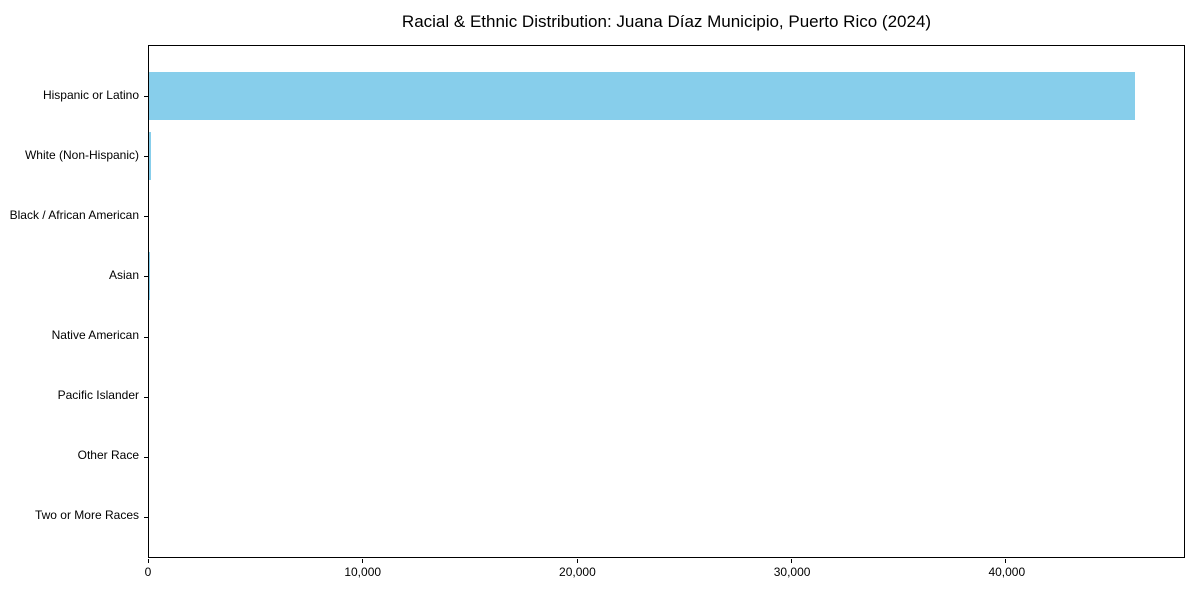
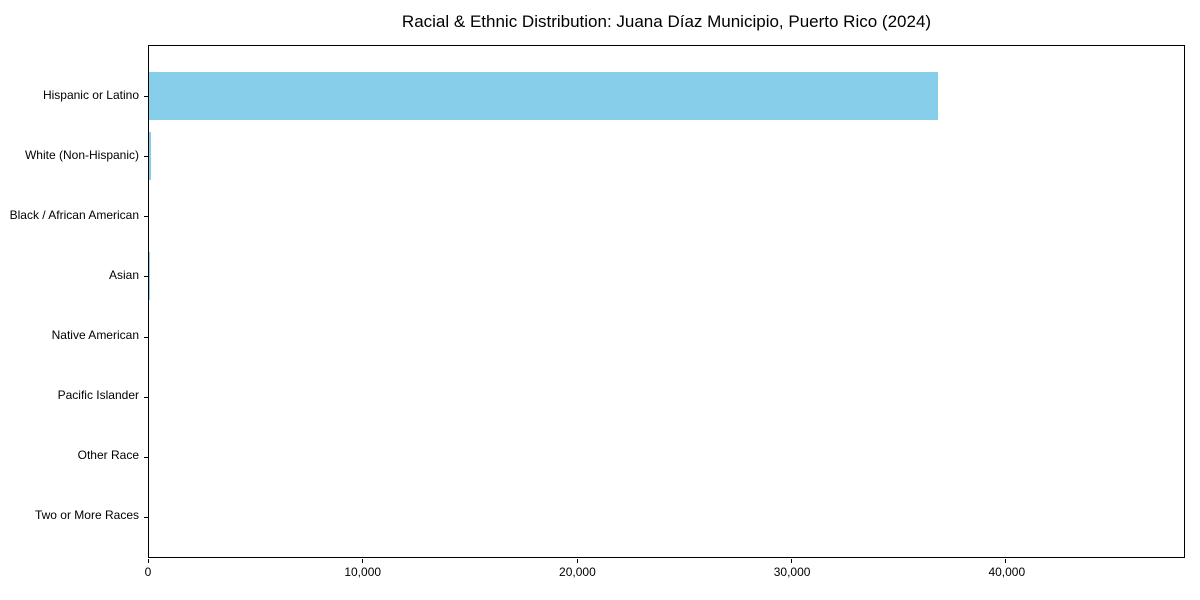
Hispanic or Latino: 46000 -> 36800
